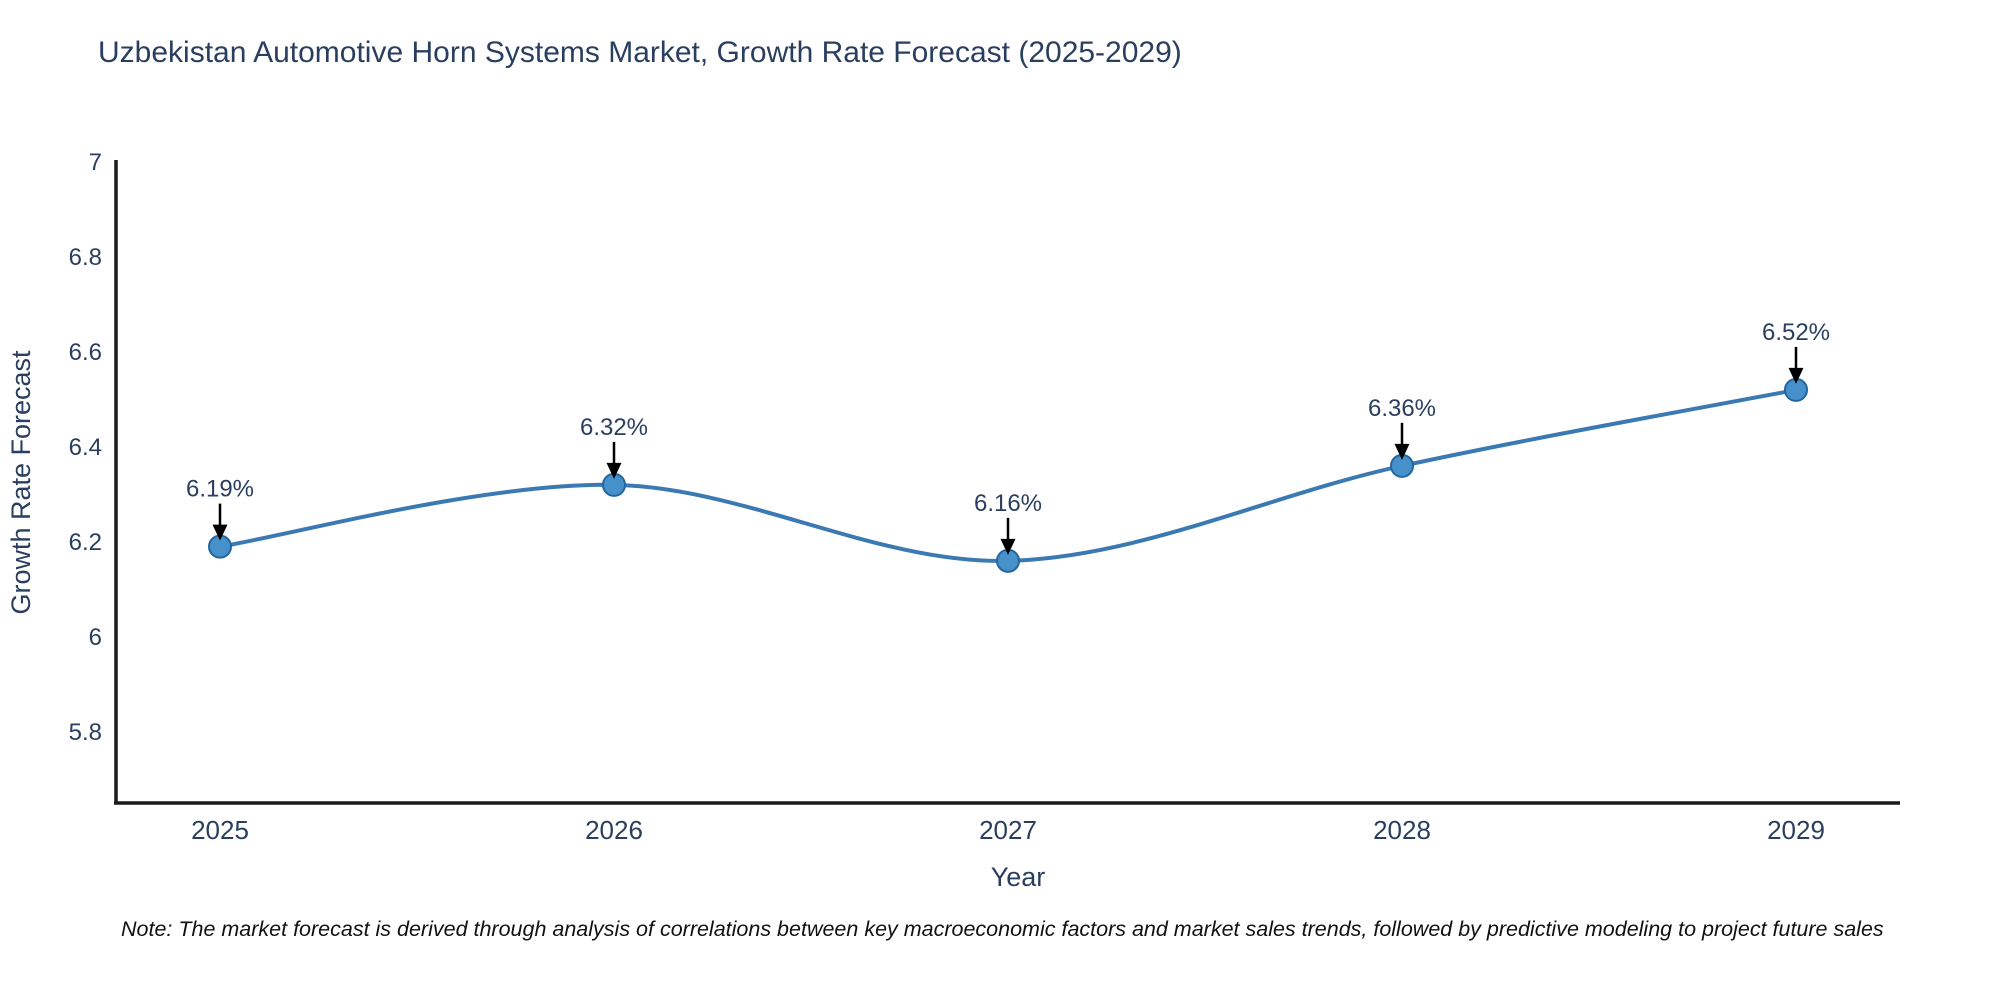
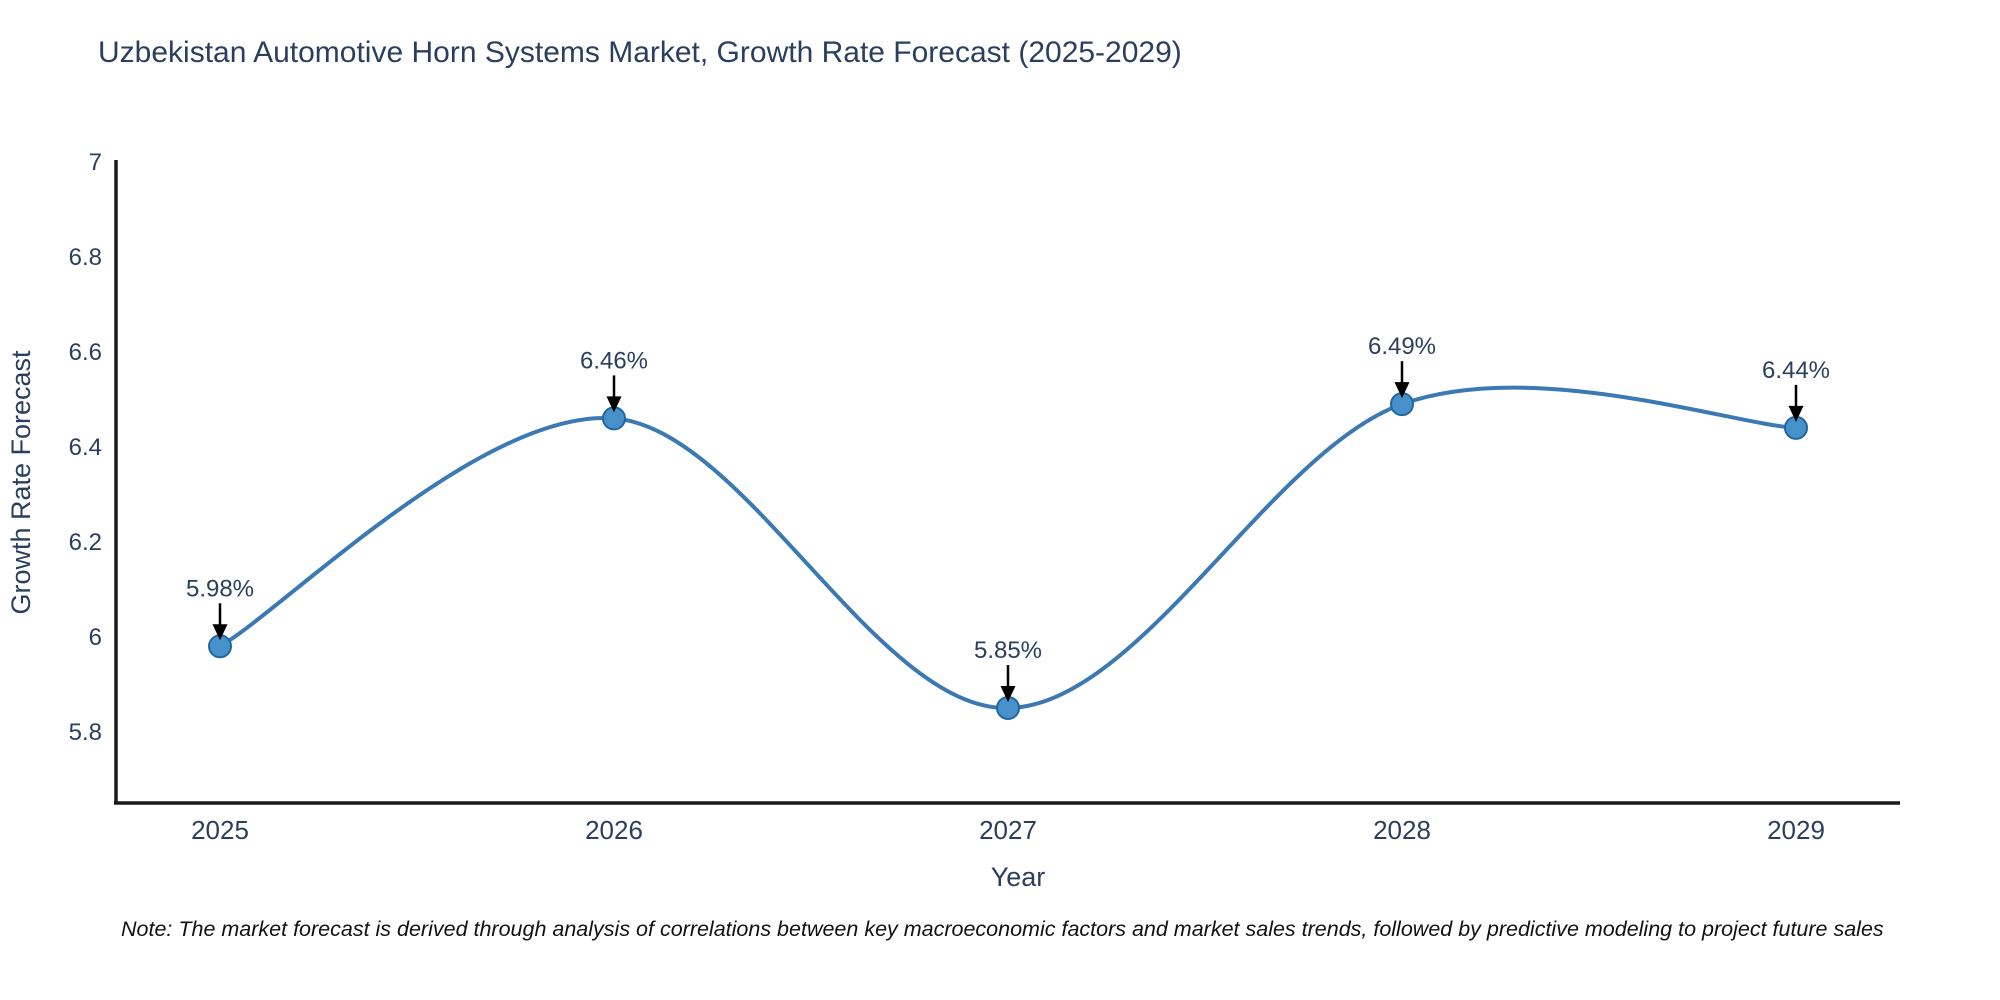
2025: 6.19% -> 5.98%
2026: 6.32% -> 6.46%
2027: 6.16% -> 5.85%
2028: 6.36% -> 6.49%
2029: 6.52% -> 6.44%
